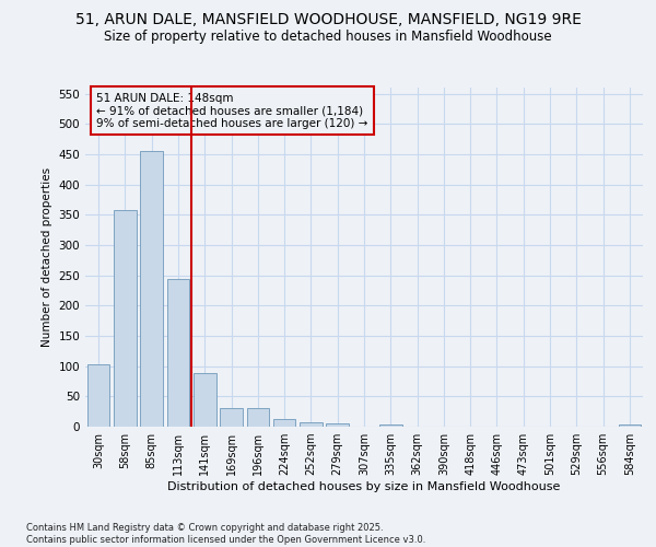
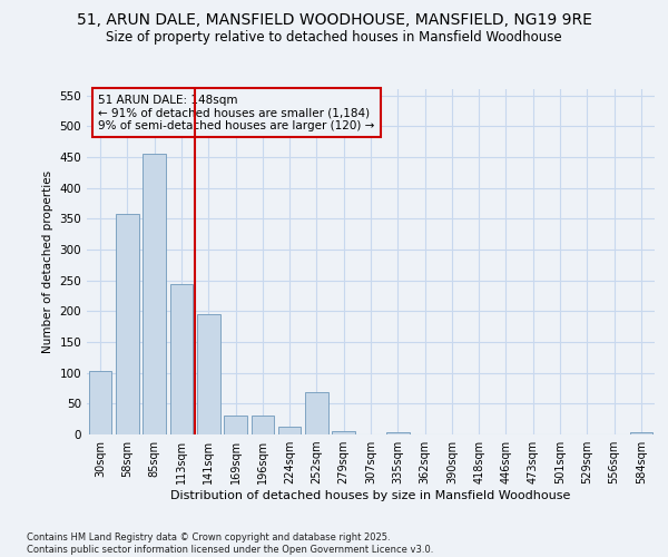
141sqm: 88 -> 196
252sqm: 8 -> 68
